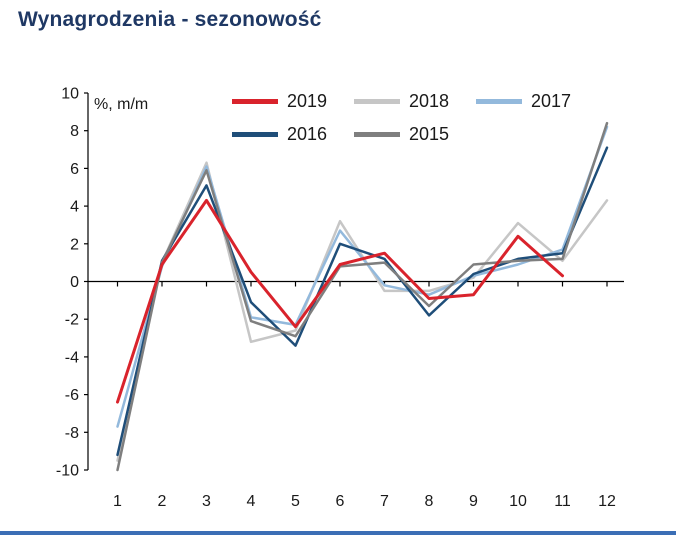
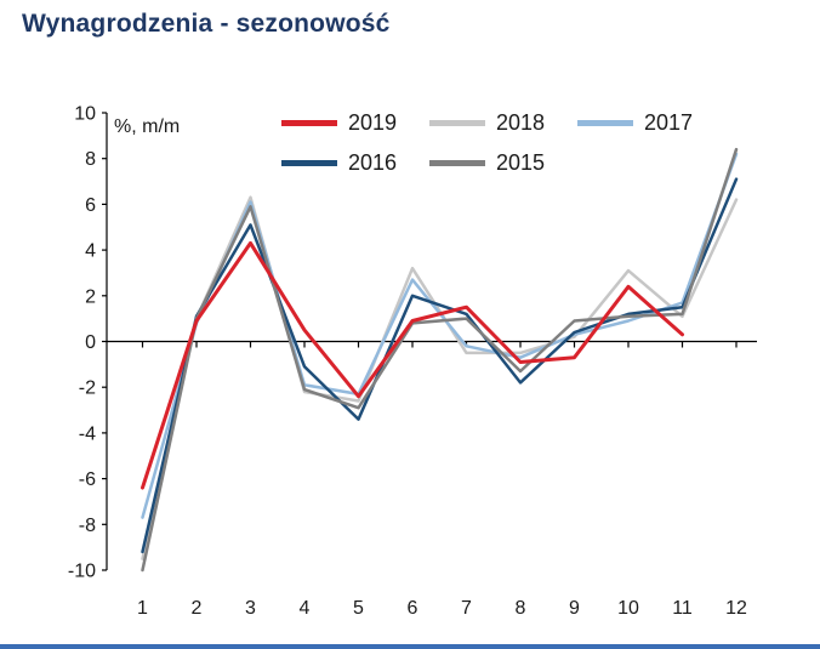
2018/4: -3.2 -> -2.2
2018/12: 4.3 -> 6.2
